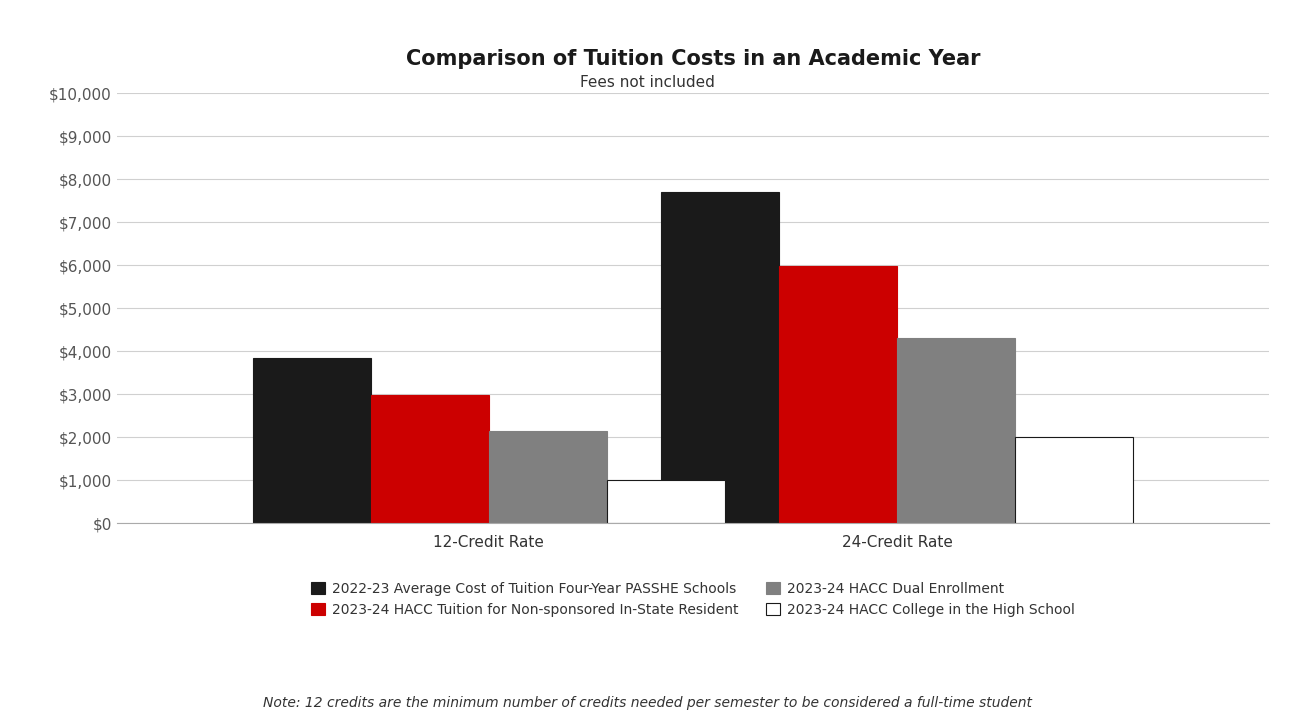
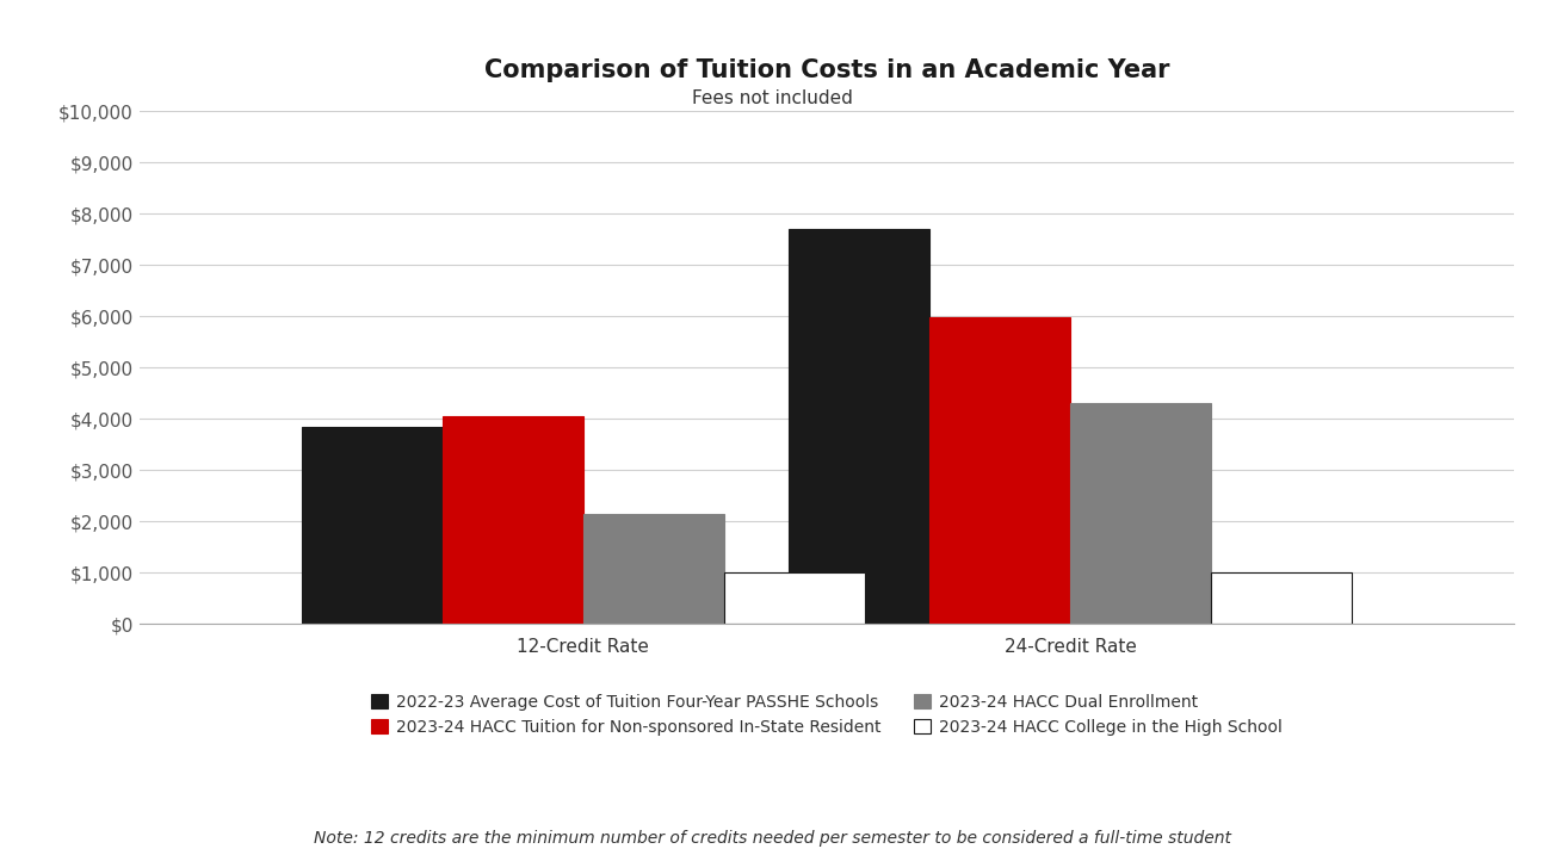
2023-24 HACC Tuition for Non-sponsored In-State Resident/12-Credit Rate: $2,990 -> $4,050
2023-24 HACC College in the High School/24-Credit Rate: $2,000 -> $1,000
